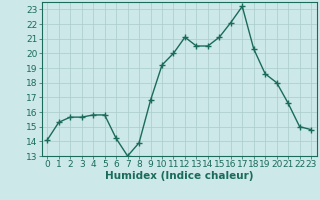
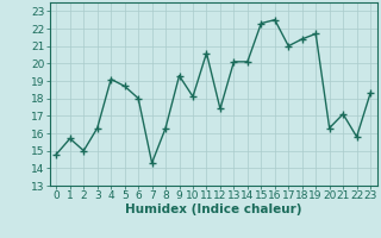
0: 14.1 -> 14.8
1: 15.3 -> 15.7
2: 15.7 -> 15.0
3: 15.7 -> 16.3
4: 15.8 -> 19.1
5: 15.8 -> 18.7
6: 14.2 -> 18.0
7: 13.0 -> 14.3
8: 13.9 -> 16.3
9: 16.8 -> 19.3
10: 19.2 -> 18.1
11: 20.0 -> 20.6
12: 21.1 -> 17.4
13: 20.5 -> 20.1
14: 20.5 -> 20.1
15: 21.1 -> 22.3
16: 22.1 -> 22.5
17: 23.2 -> 21.0
18: 20.3 -> 21.4
19: 18.6 -> 21.7
20: 18.0 -> 16.3
21: 16.6 -> 17.1
22: 15.0 -> 15.8
23: 14.8 -> 18.3
